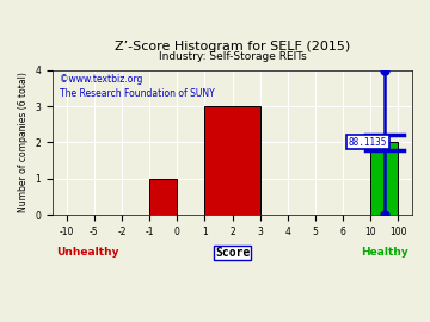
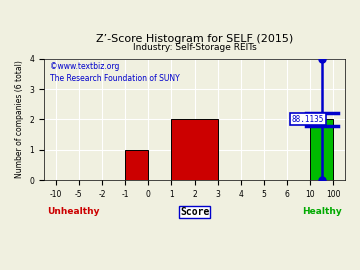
2: 3 -> 2
